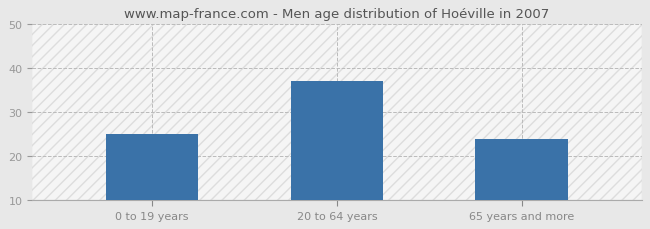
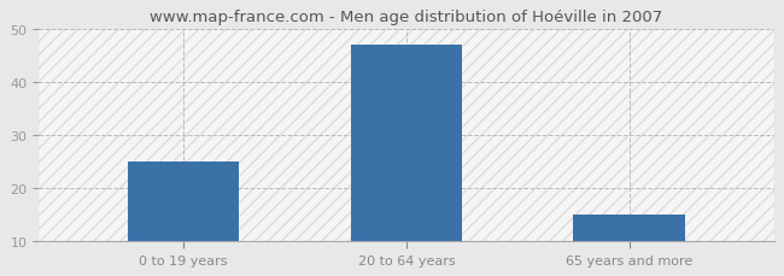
20 to 64 years: 37 -> 47
65 years and more: 24 -> 15
